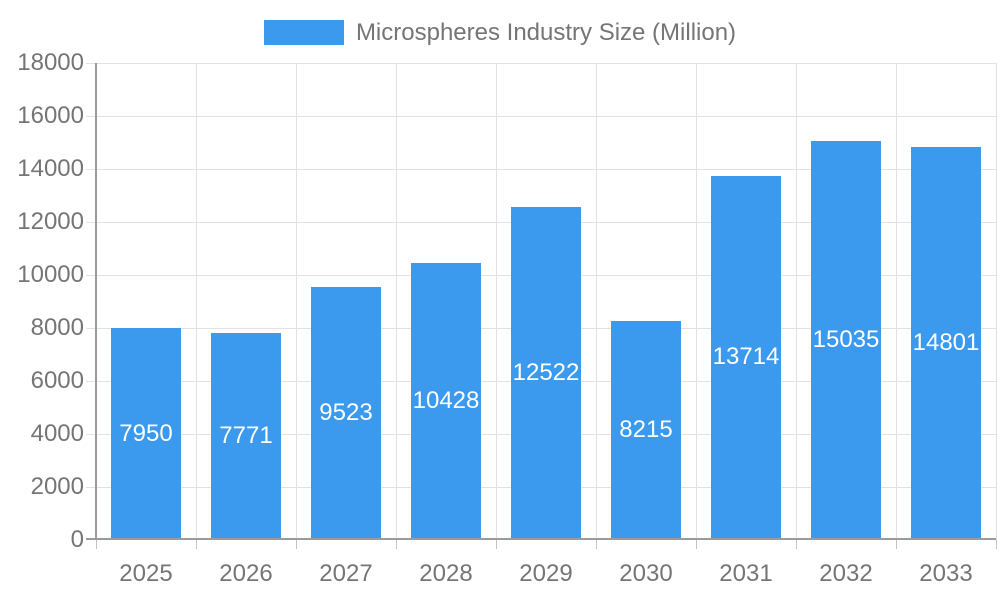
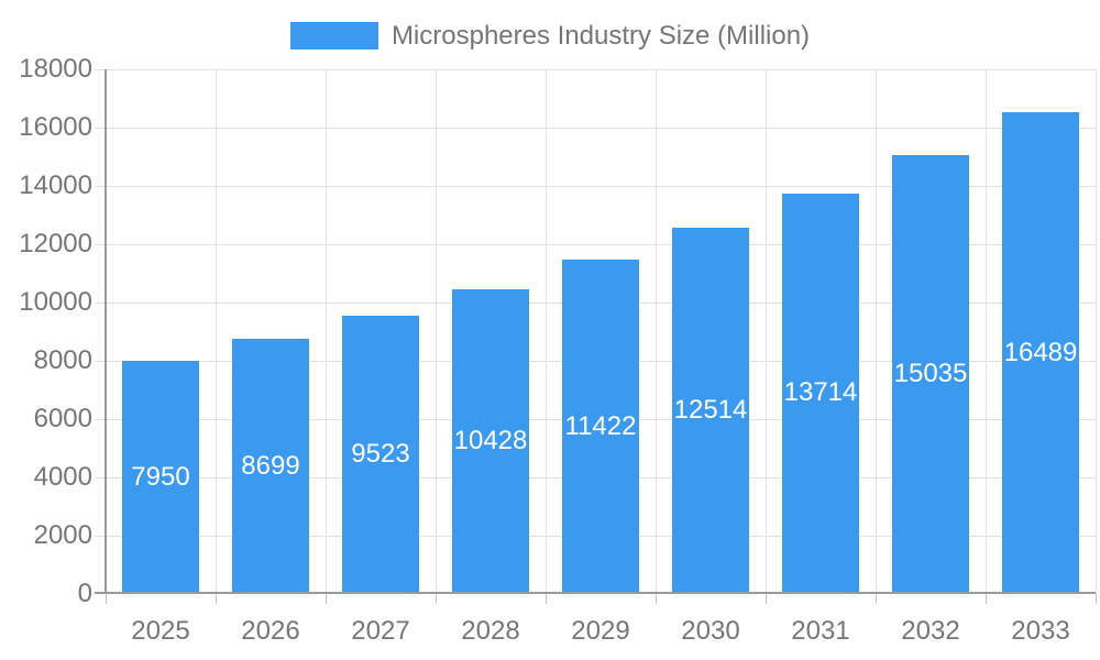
2026: 7771 -> 8699
2029: 12522 -> 11422
2030: 8215 -> 12514
2033: 14801 -> 16489
